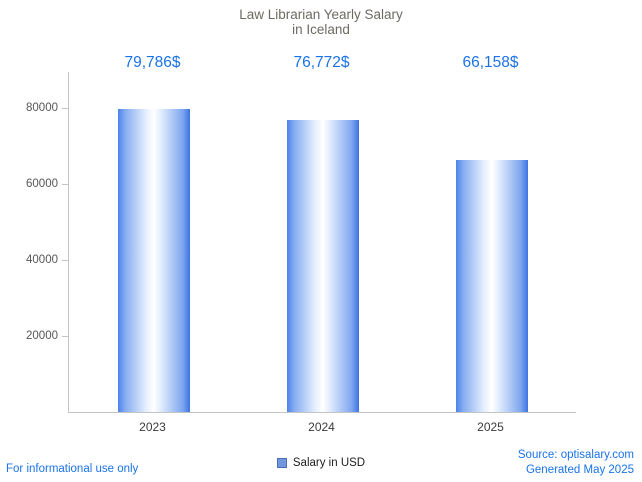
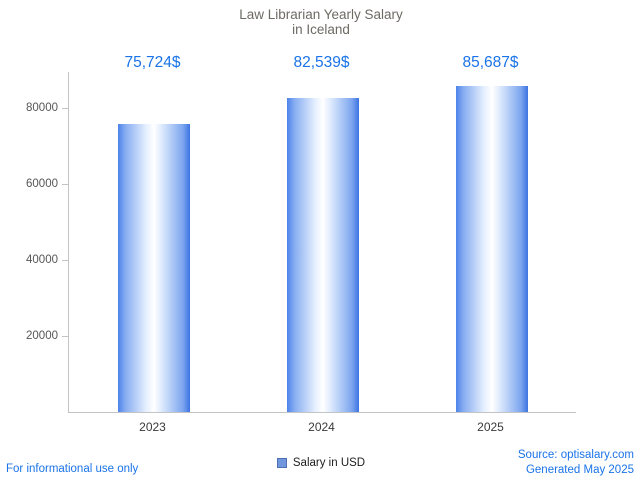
2023: 79,786 -> 75,724
2024: 76,772 -> 82,539
2025: 66,158 -> 85,687
